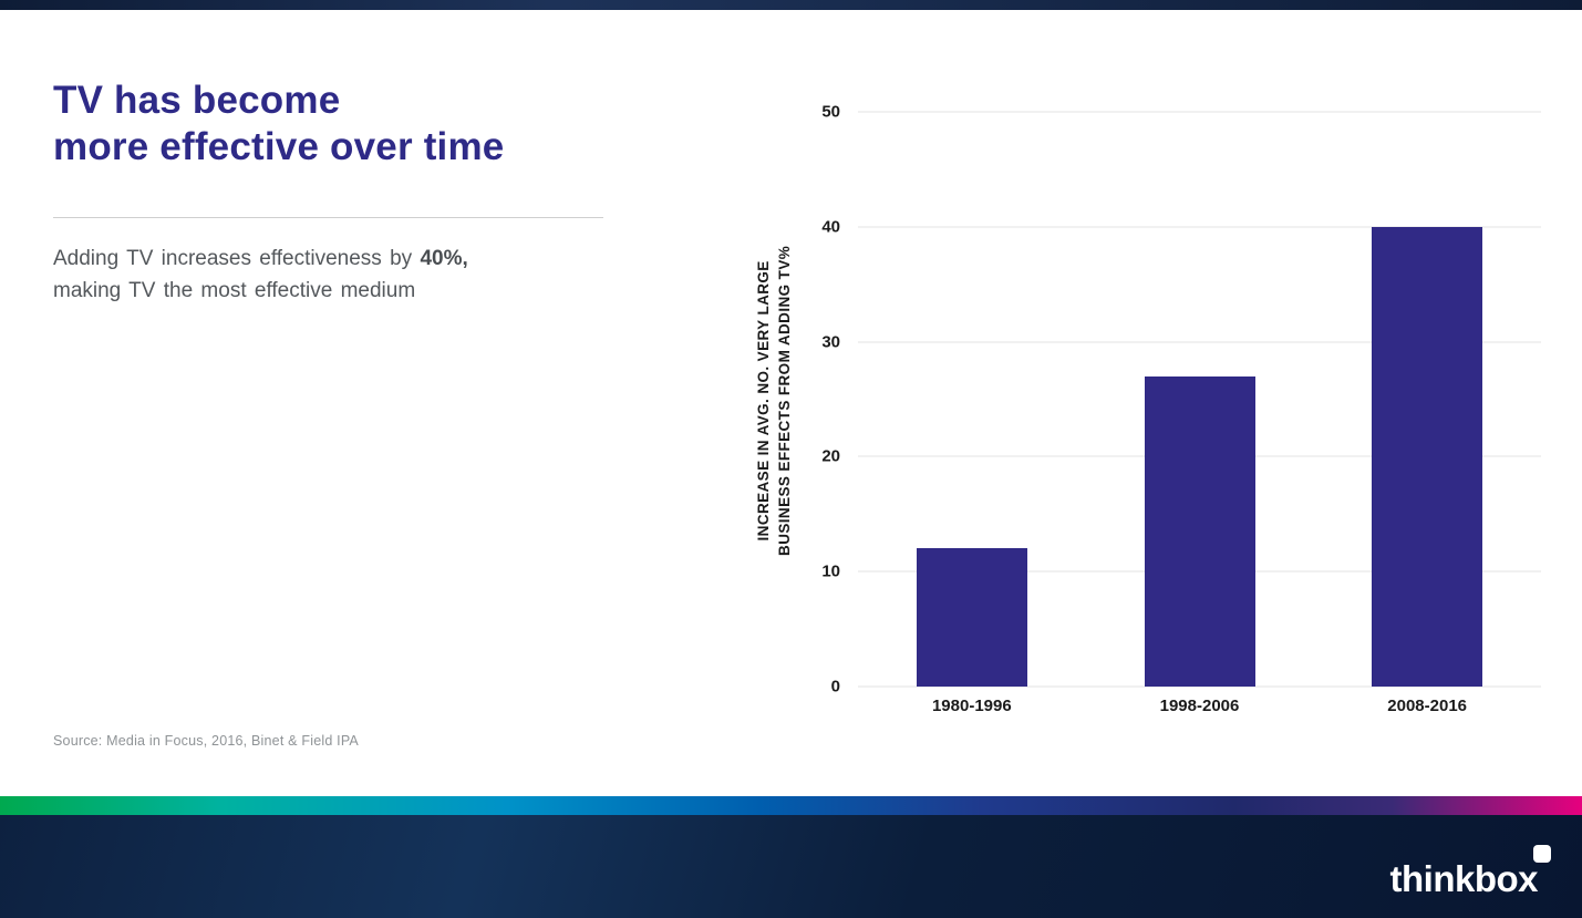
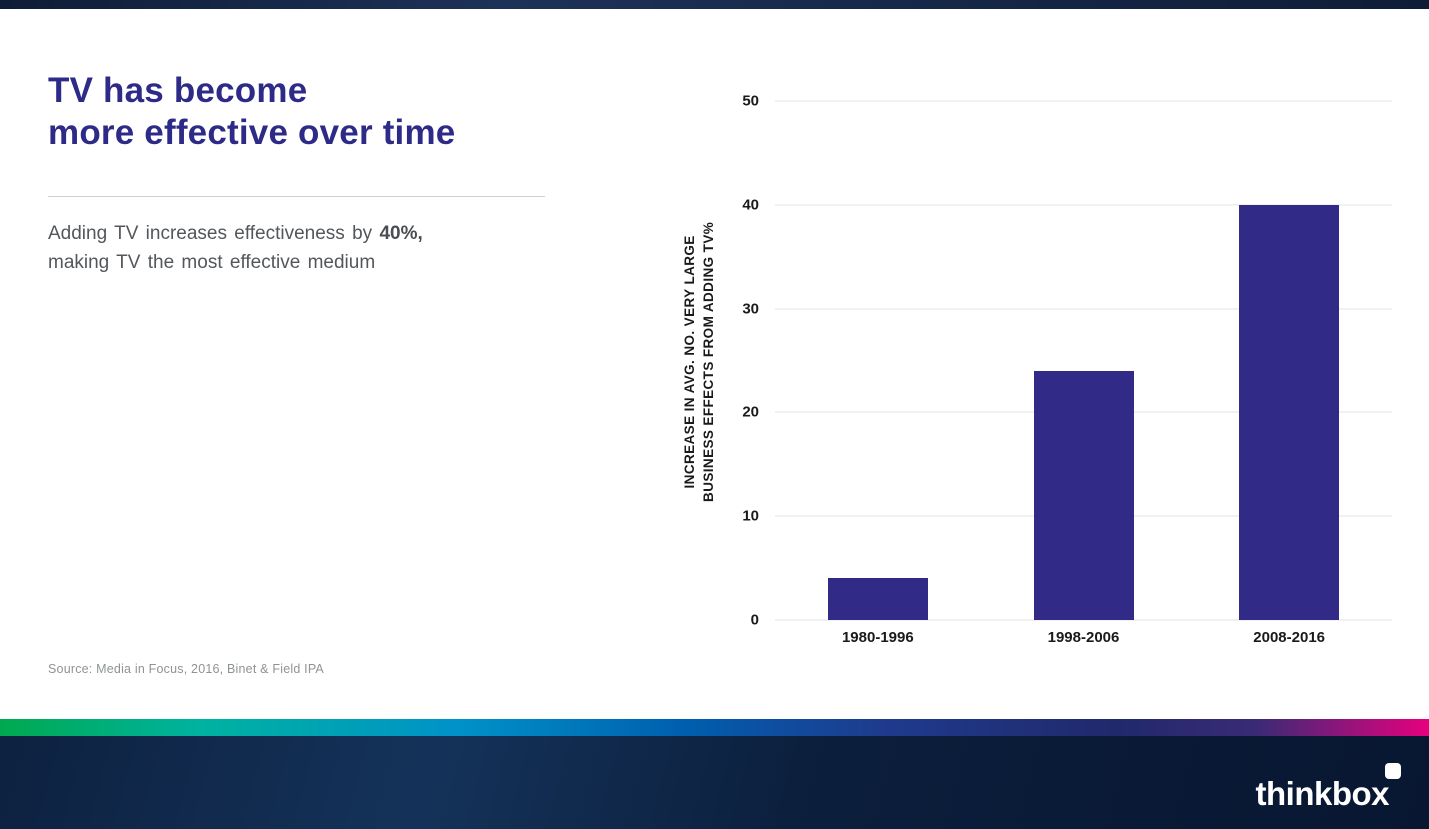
1980-1996: 12 -> 4
1998-2006: 27 -> 24
